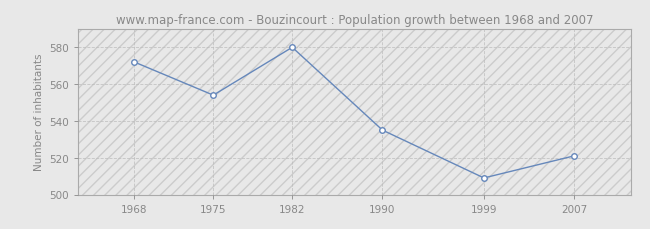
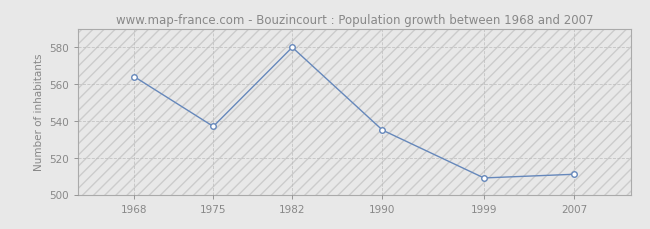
1968: 572 -> 564
1975: 554 -> 537
2007: 521 -> 511
